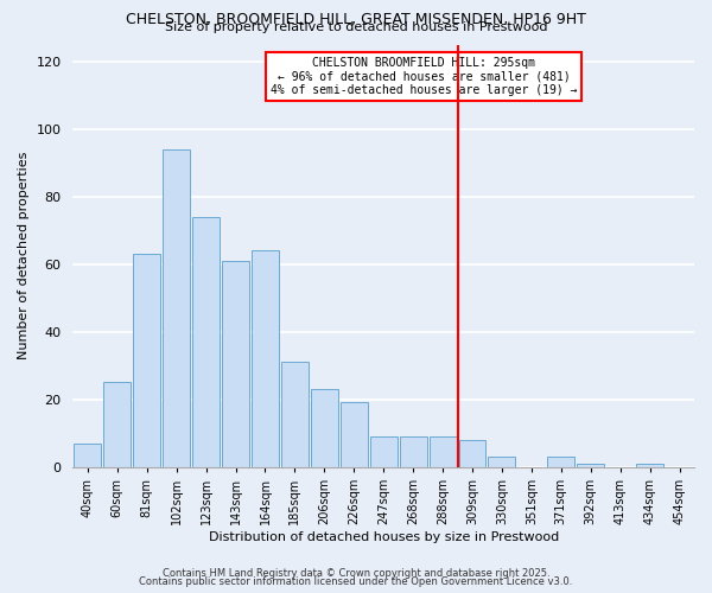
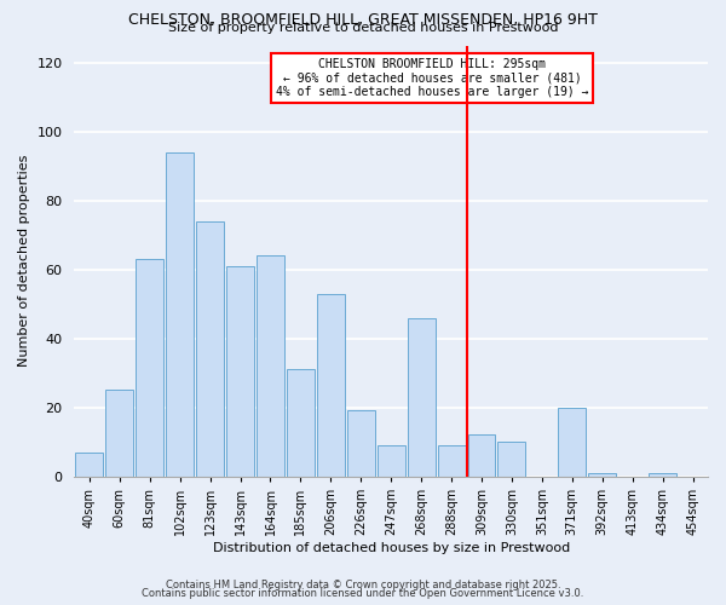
206sqm: 23 -> 53
268sqm: 9 -> 46
309sqm: 8 -> 12
330sqm: 3 -> 10
371sqm: 3 -> 20
